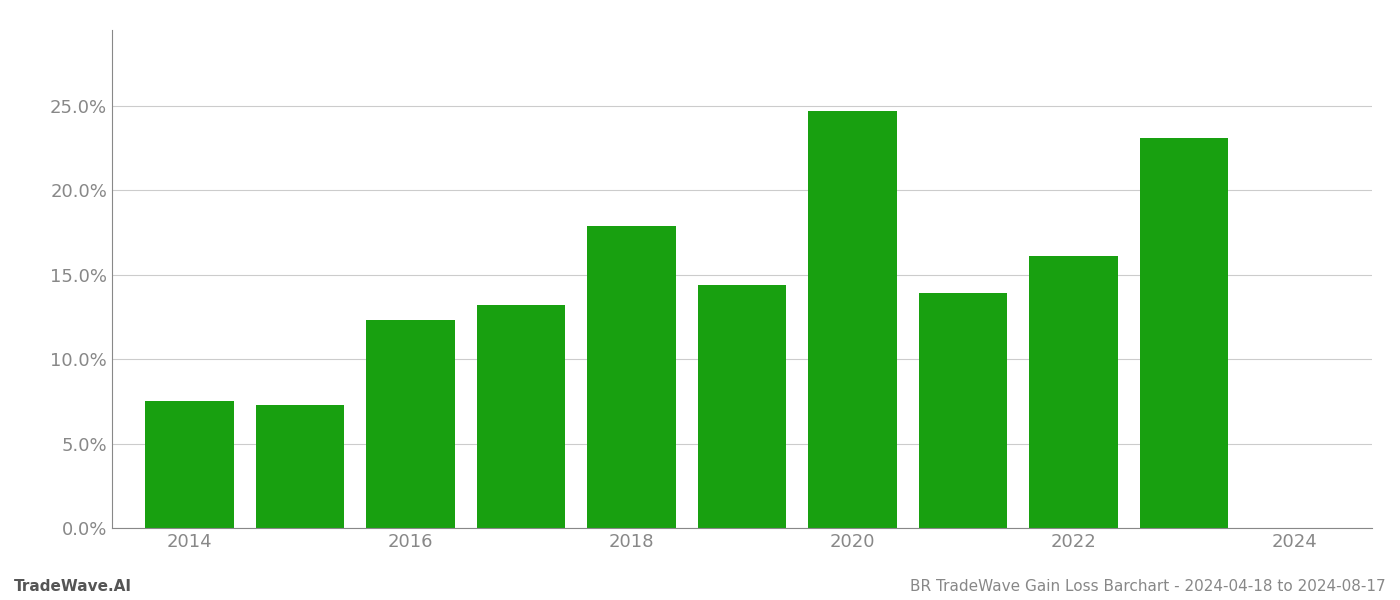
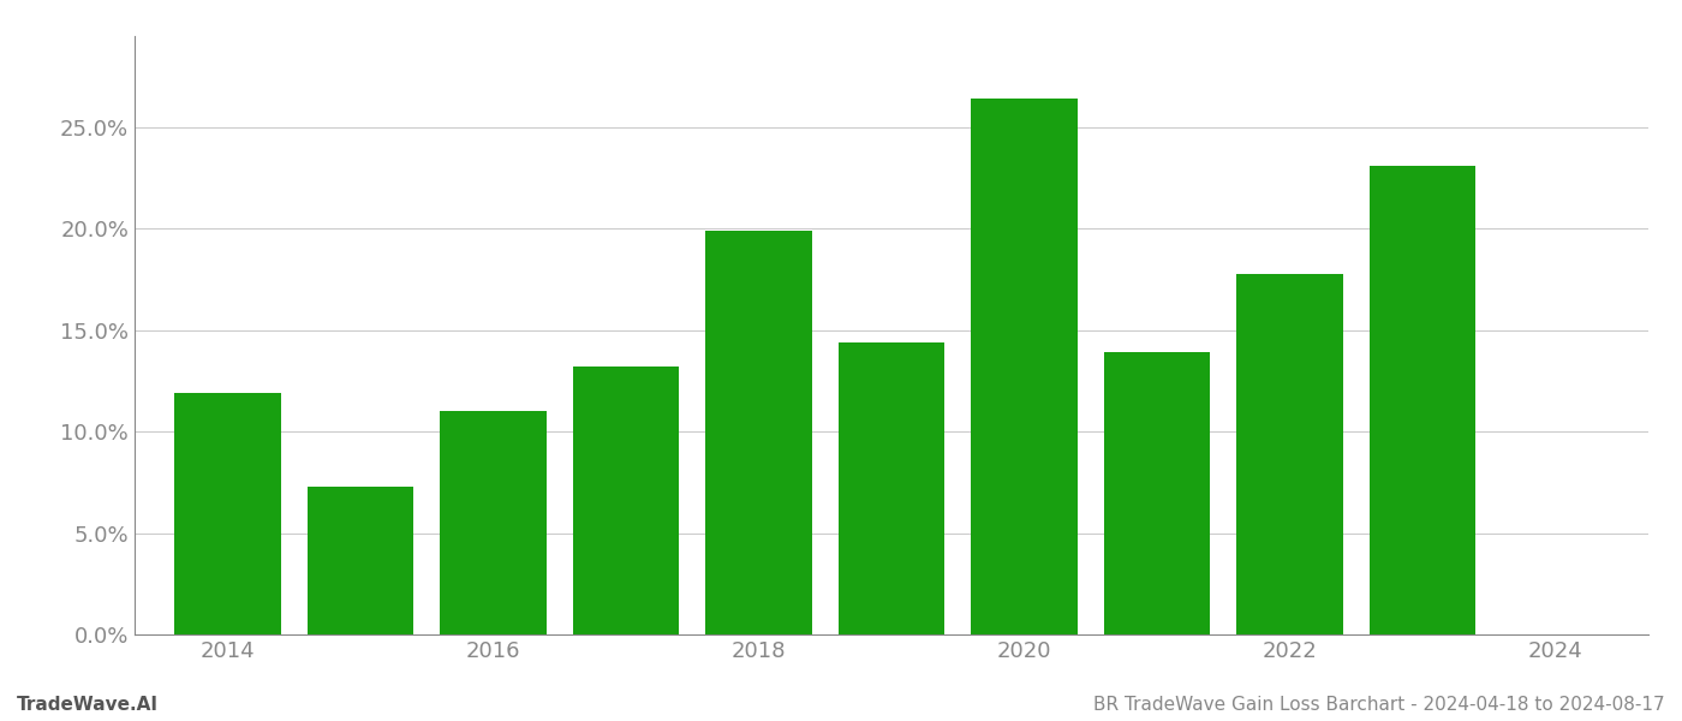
2014: 7.5% -> 11.9%
2016: 12.3% -> 11.0%
2018: 17.9% -> 19.9%
2020: 24.7% -> 26.4%
2022: 16.1% -> 17.8%
